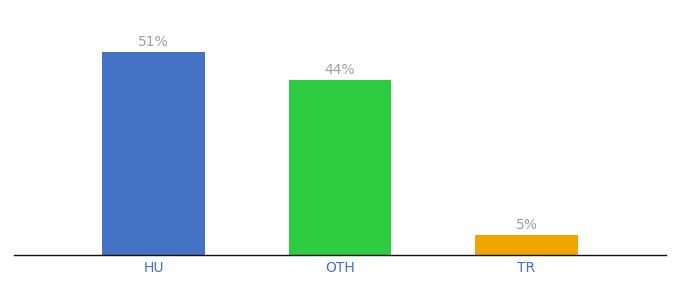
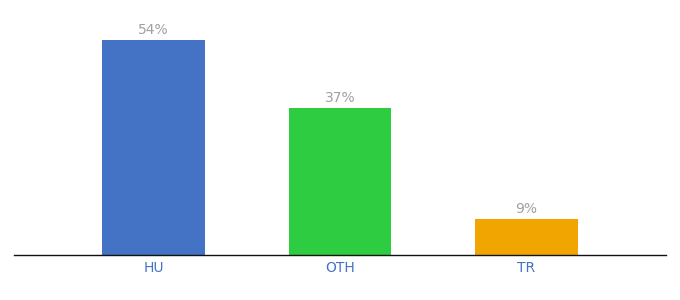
HU: 51% -> 54%
OTH: 44% -> 37%
TR: 5% -> 9%
